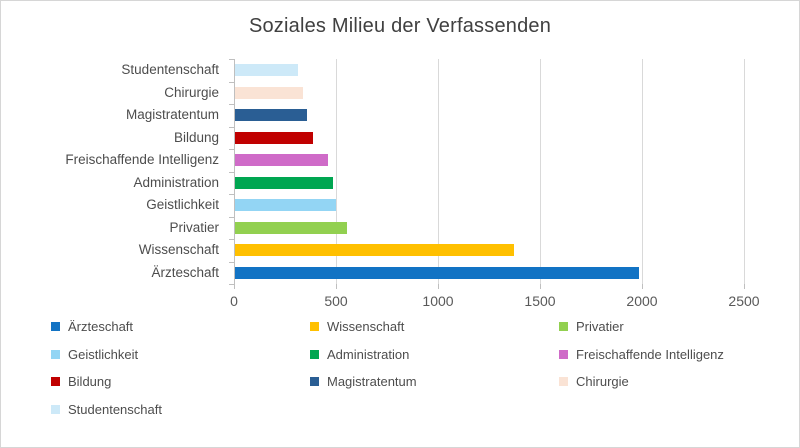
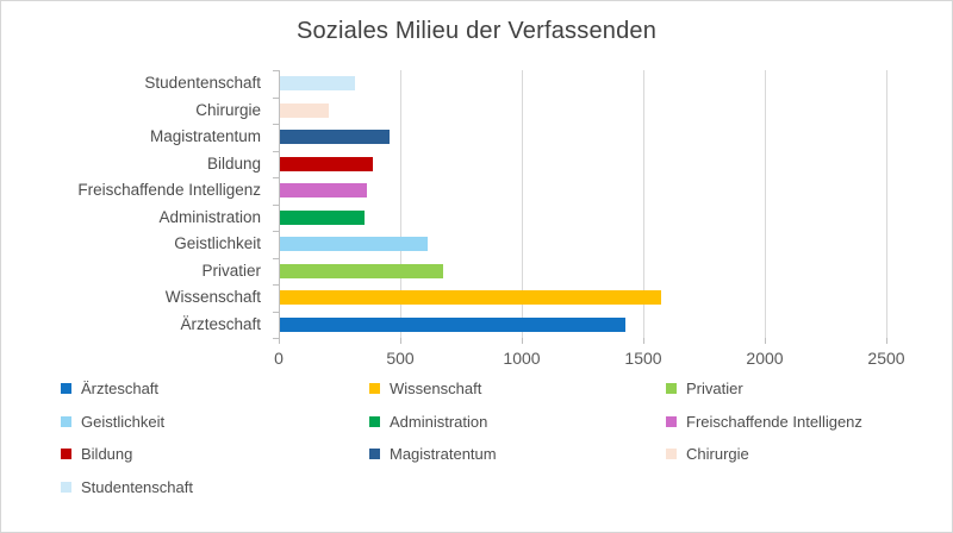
Chirurgie: 340 -> 200
Magistratentum: 360 -> 450
Freischaffende Intelligenz: 460 -> 360
Administration: 480 -> 350
Geistlichkeit: 500 -> 610
Privatier: 550 -> 670
Wissenschaft: 1370 -> 1570
Ärzteschaft: 1980 -> 1420
